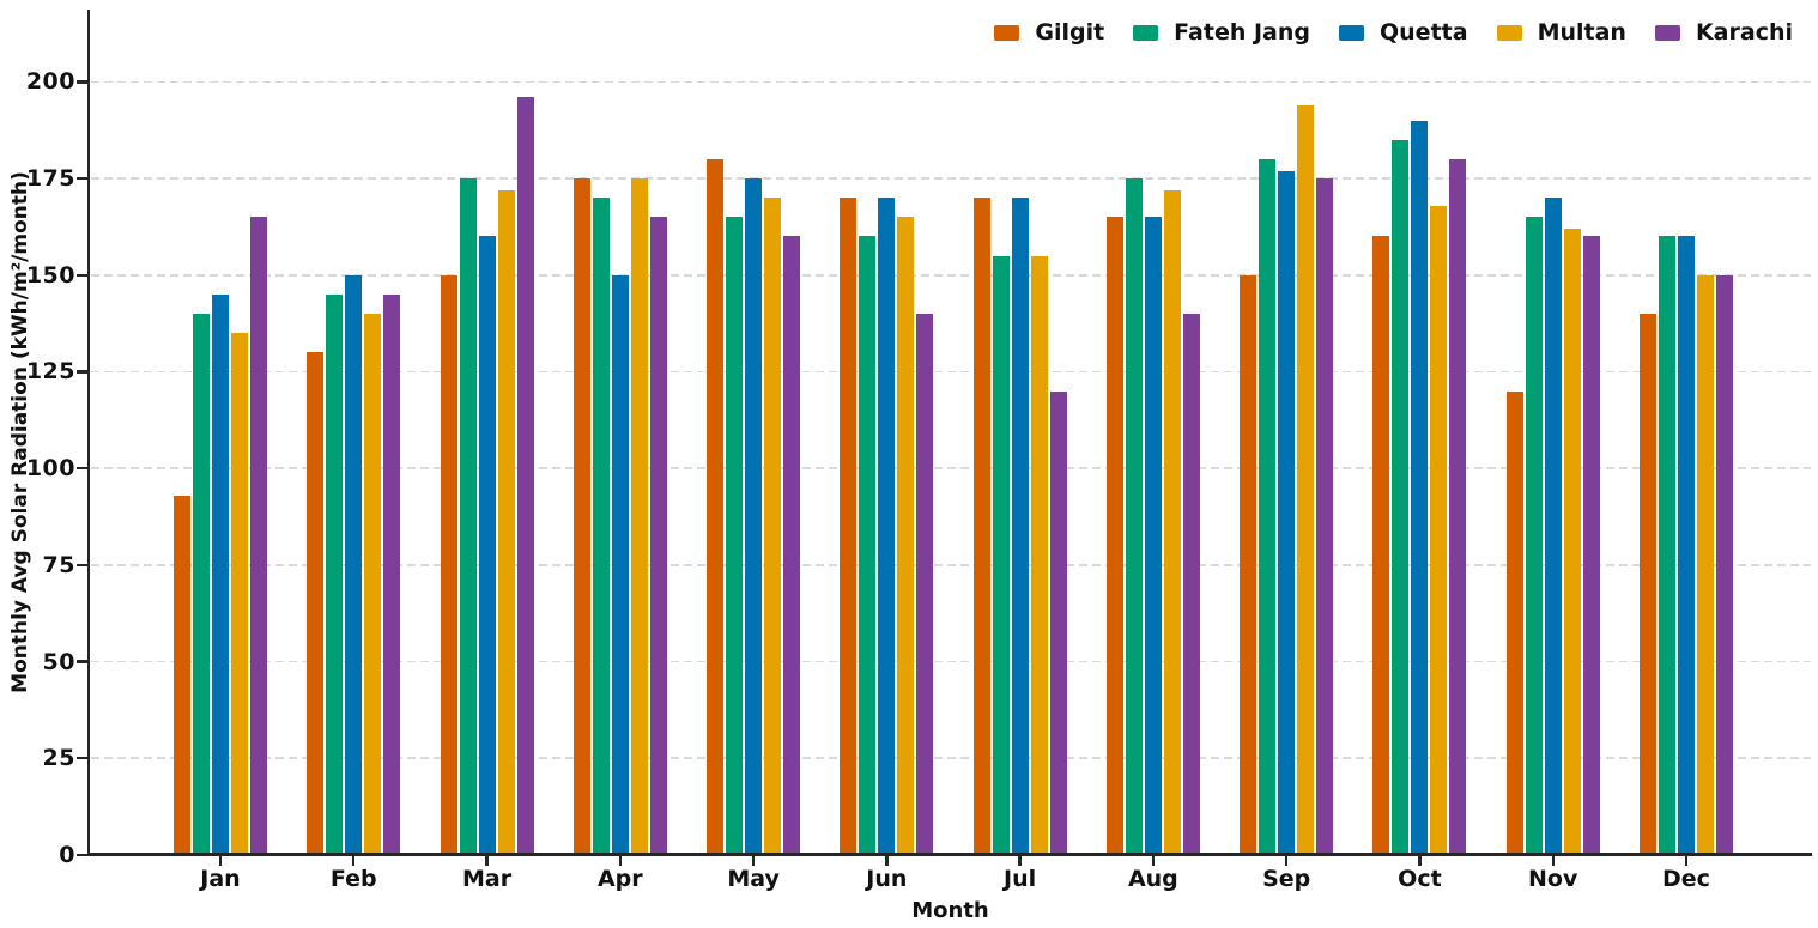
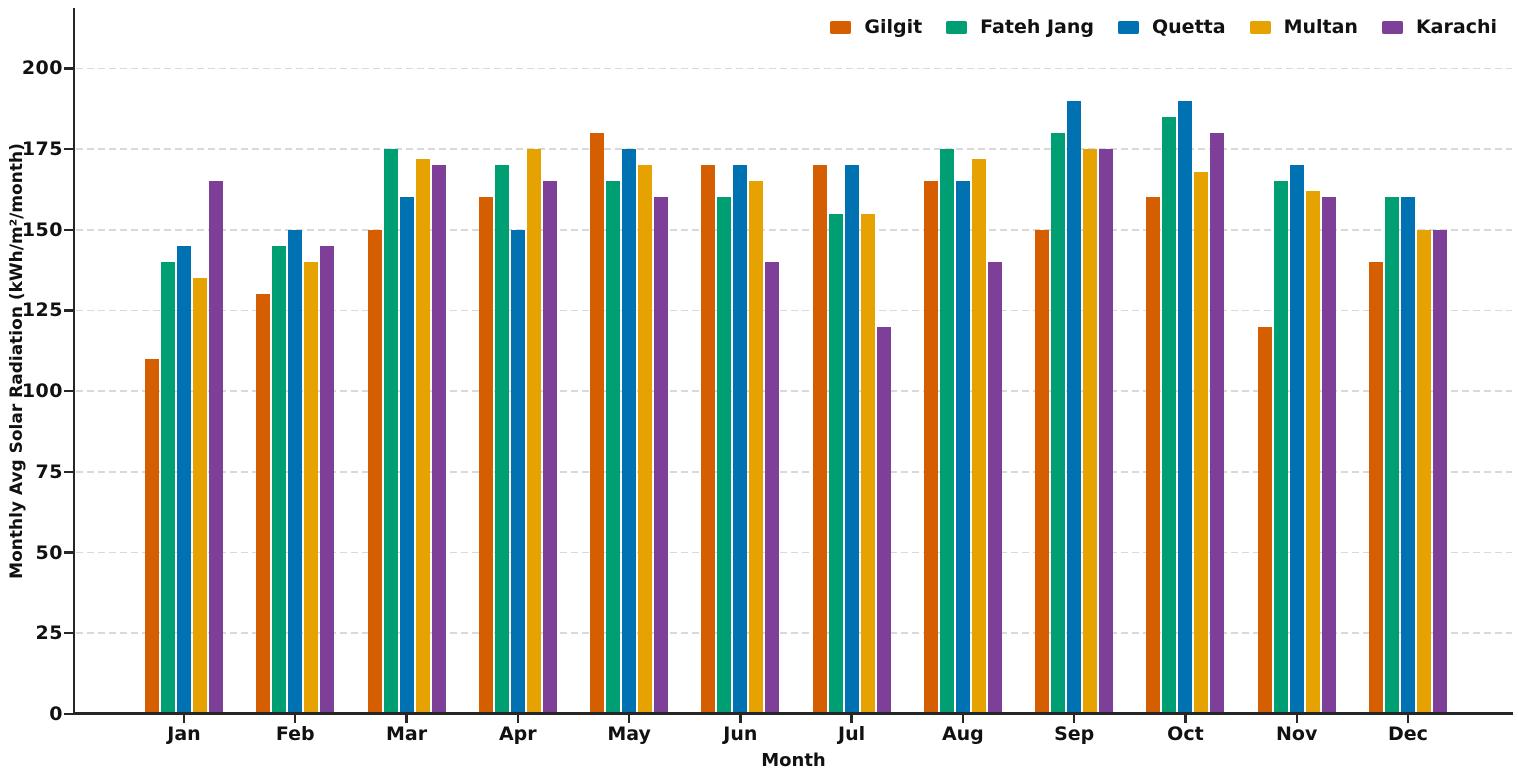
Gilgit/Jan: 93 -> 110
Karachi/Mar: 196 -> 170
Gilgit/Apr: 175 -> 160
Quetta/Sep: 177 -> 190
Multan/Sep: 194 -> 175
